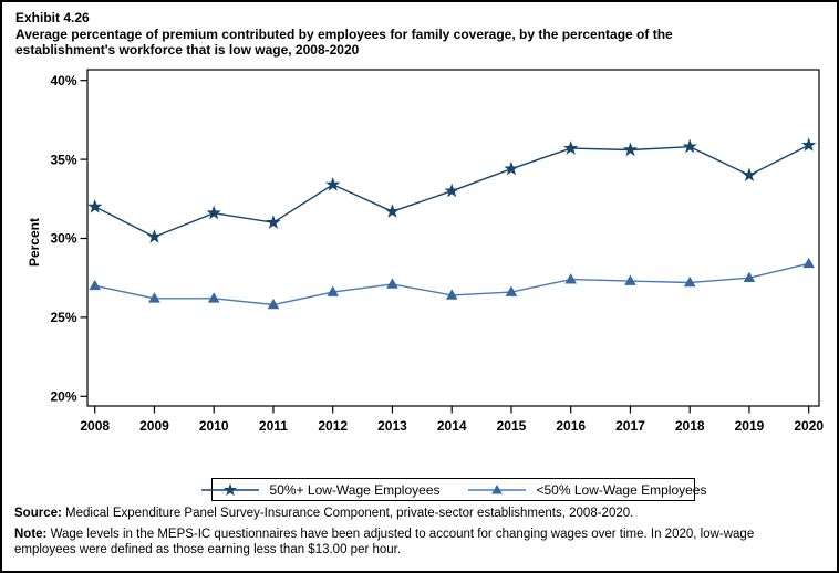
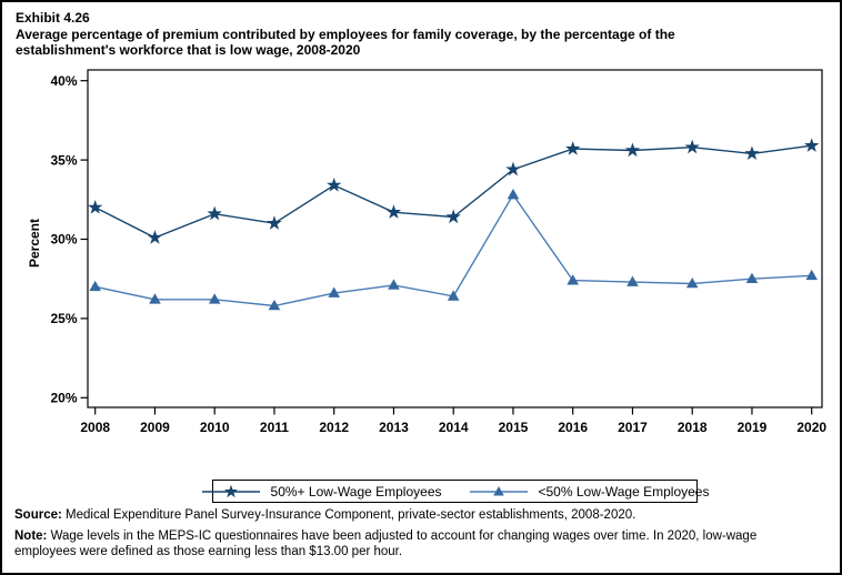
50%+ Low-Wage Employees/2014: 33.0% -> 31.4%
<50% Low-Wage Employees/2015: 26.6% -> 32.8%
50%+ Low-Wage Employees/2019: 34.0% -> 35.4%
<50% Low-Wage Employees/2020: 28.4% -> 27.7%
